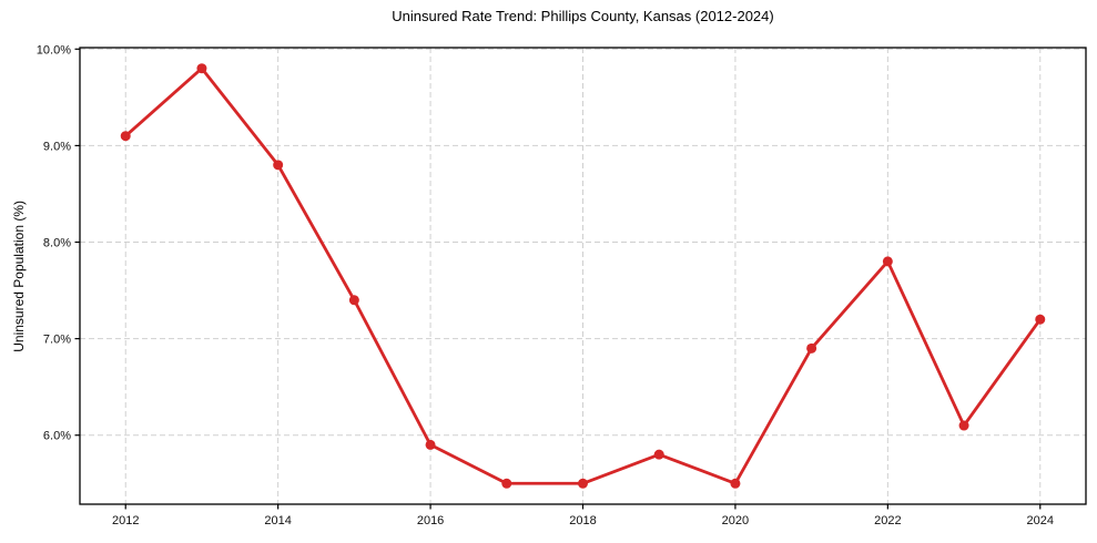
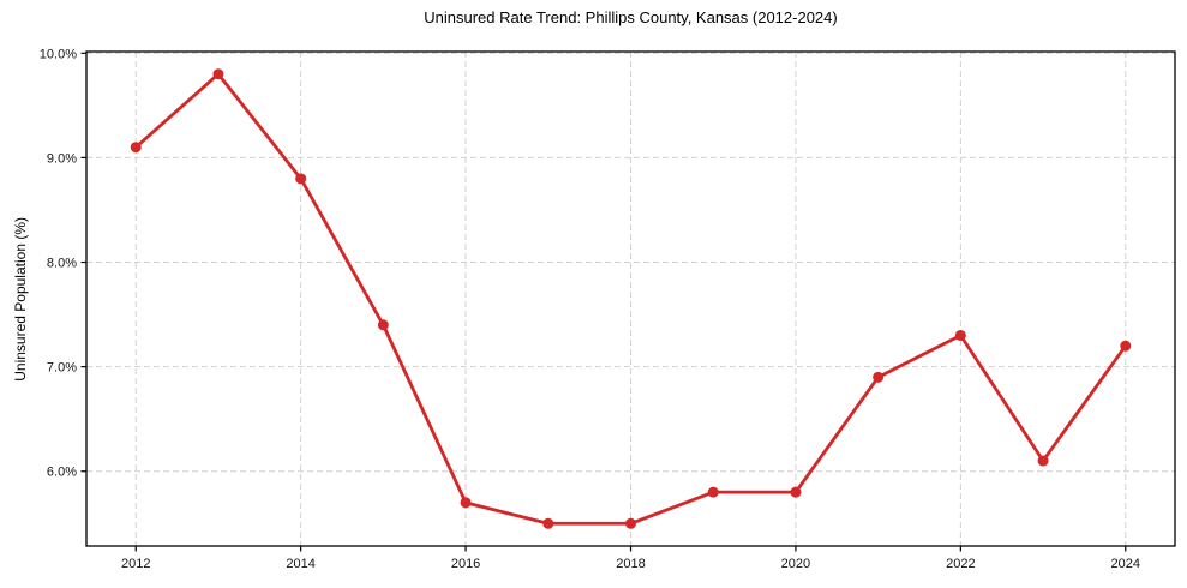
2016: 5.9% -> 5.7%
2020: 5.5% -> 5.8%
2022: 7.8% -> 7.3%
